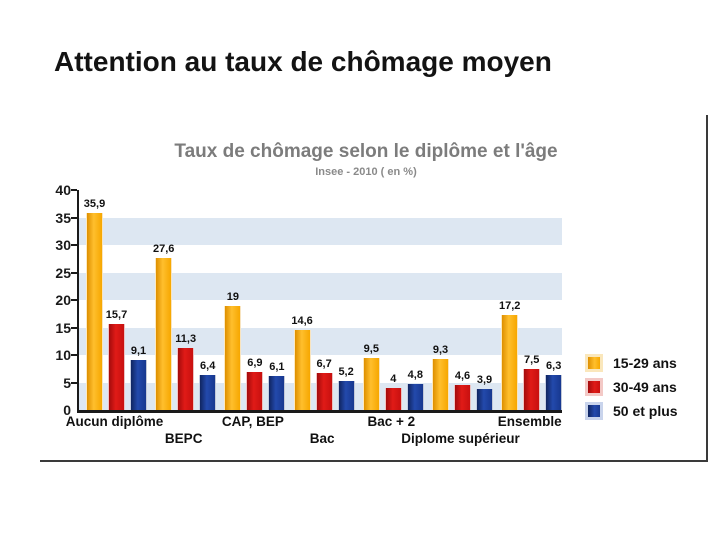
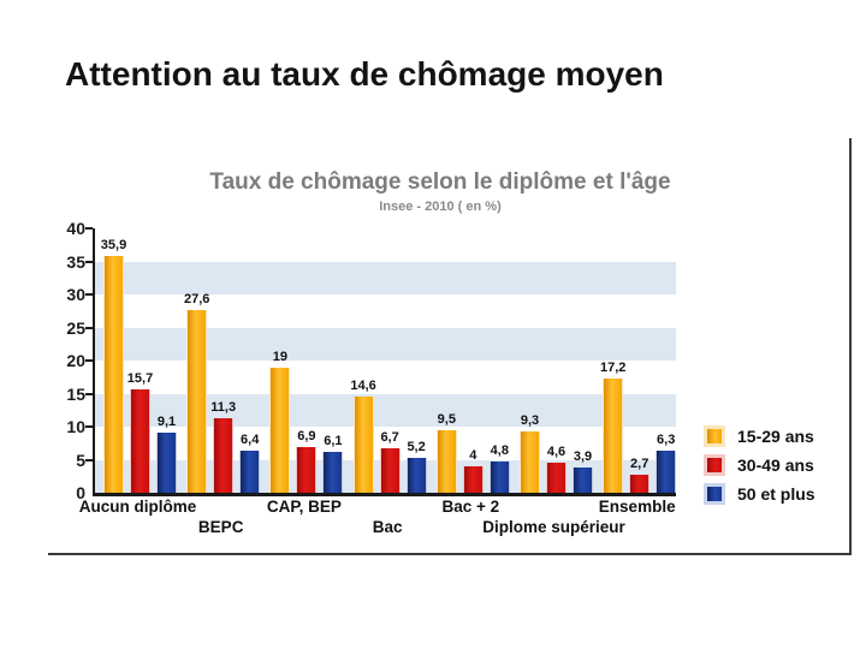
30-49 ans/Ensemble: 7,5 -> 2,7
